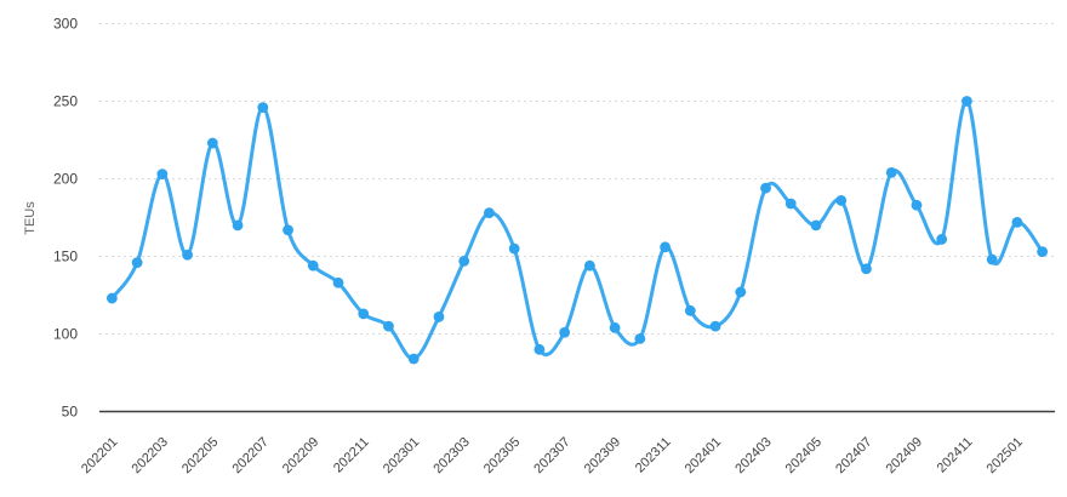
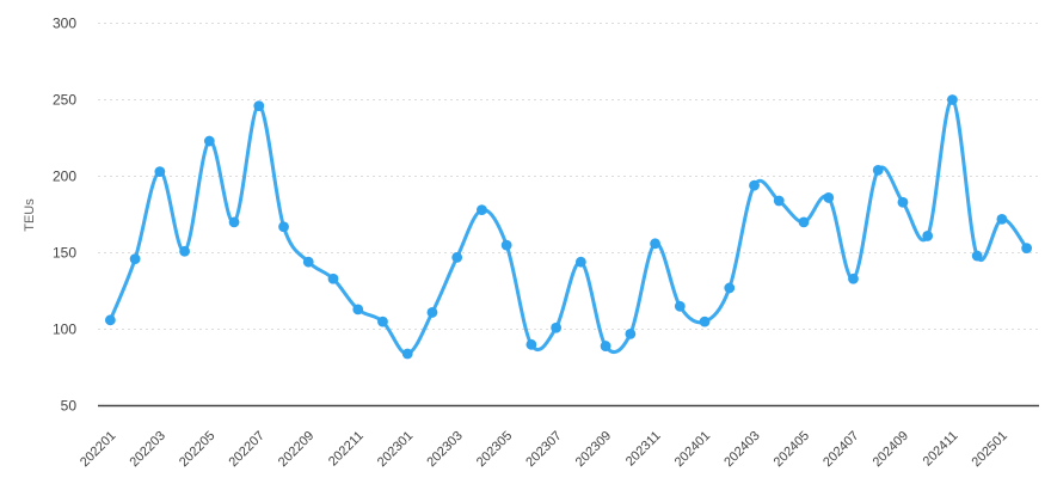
202201: 123 -> 106
202309: 104 -> 89
202407: 142 -> 133
